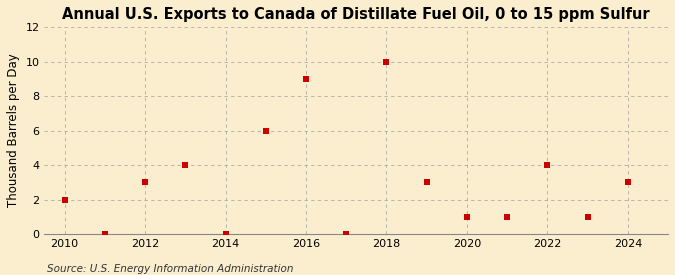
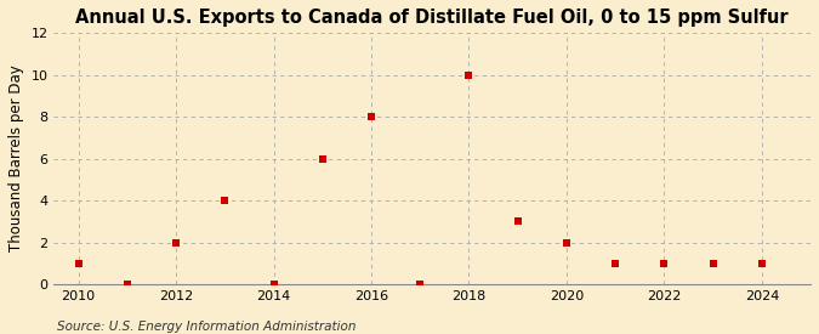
2010: 2 -> 1
2012: 3 -> 2
2016: 9 -> 8
2020: 1 -> 2
2022: 4 -> 1
2024: 3 -> 1
